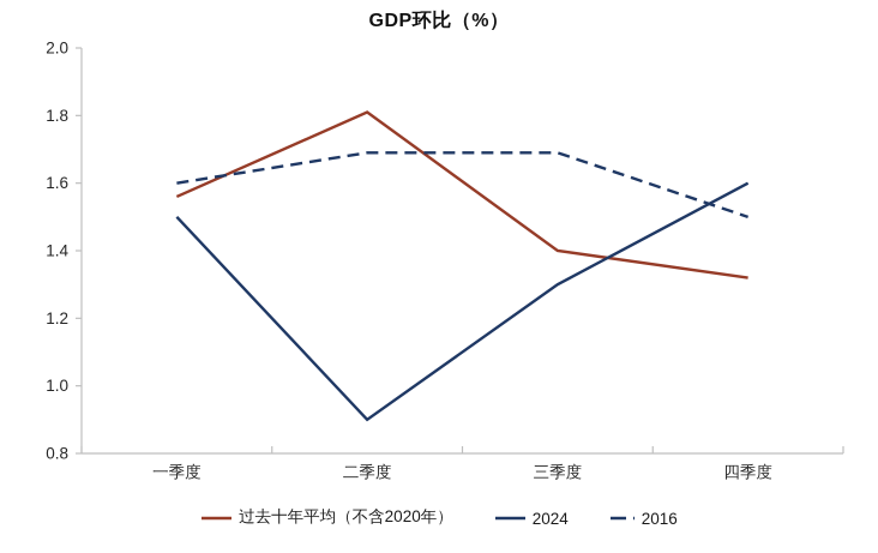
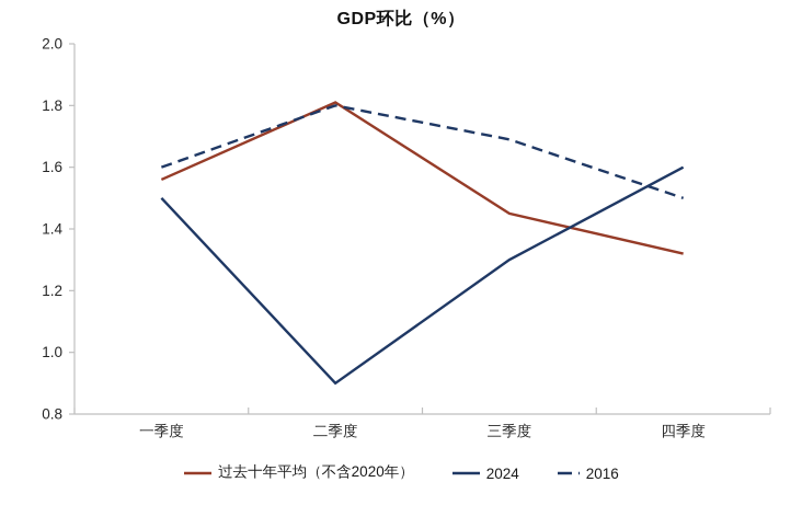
2016/二季度: 1.69 -> 1.80
过去十年平均（不含2020年）/三季度: 1.40 -> 1.45
